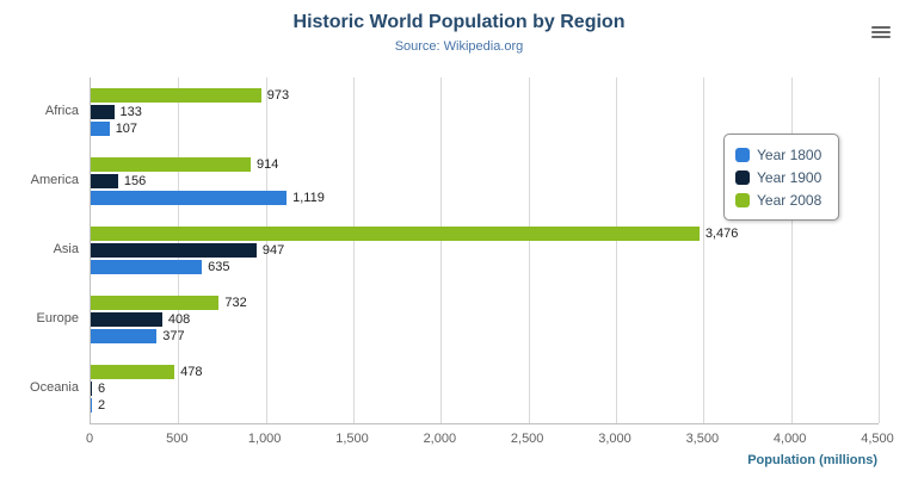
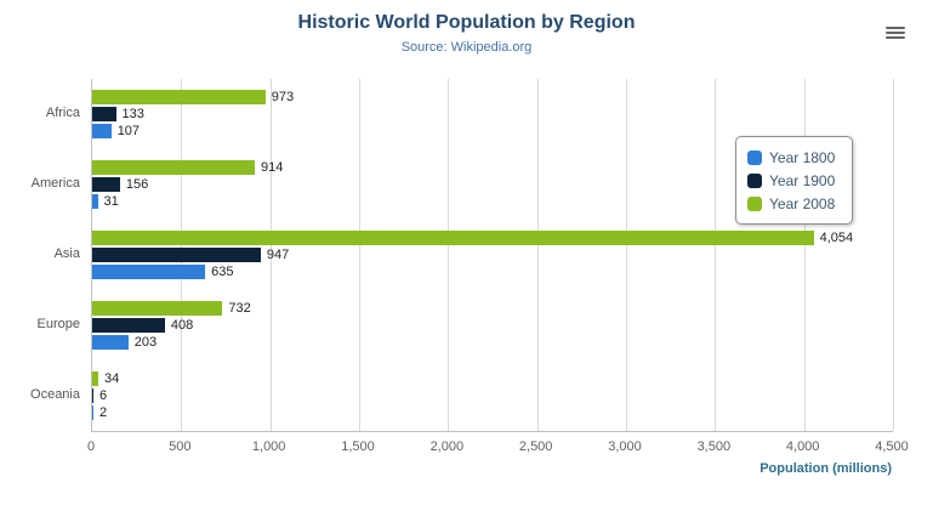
Year 1800/America: 1,119 -> 31
Year 2008/Asia: 3,476 -> 4,054
Year 1800/Europe: 377 -> 203
Year 2008/Oceania: 478 -> 34
